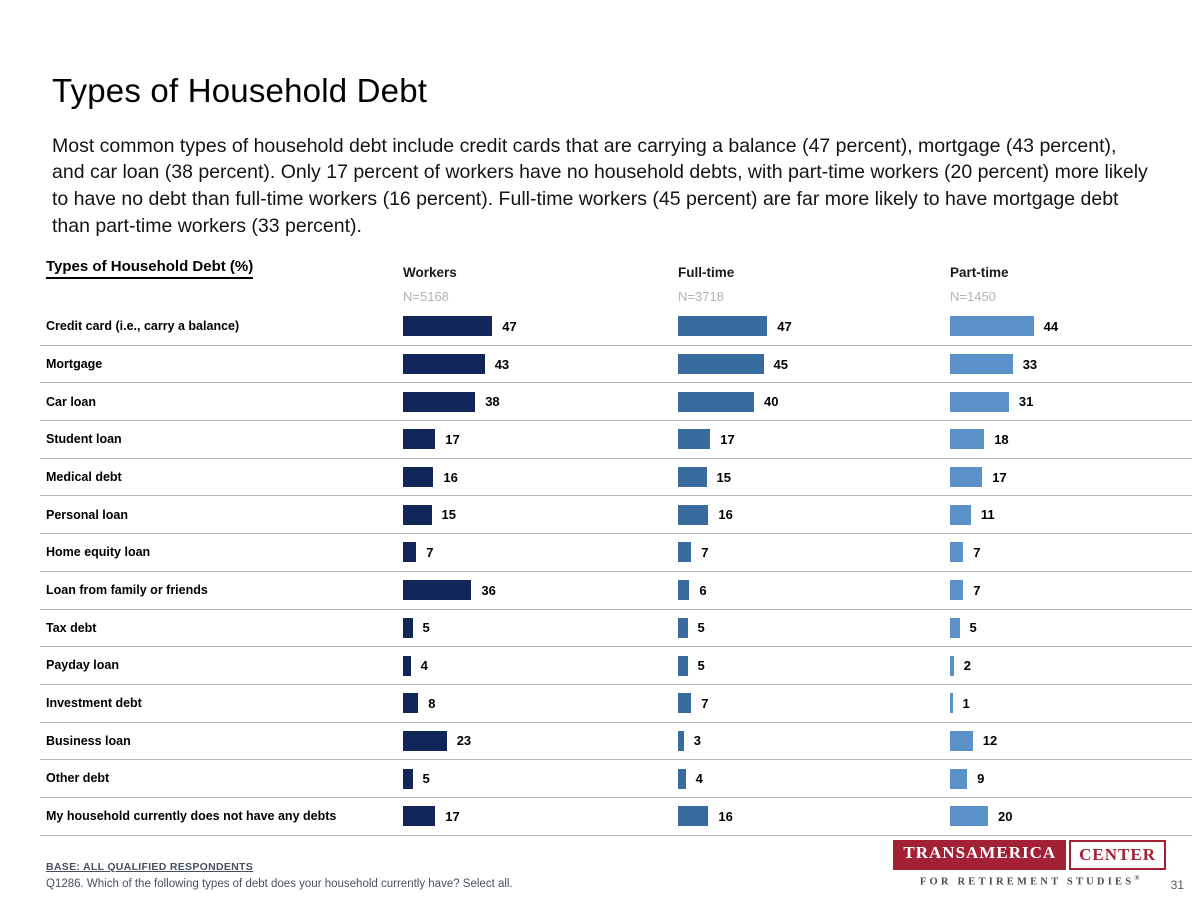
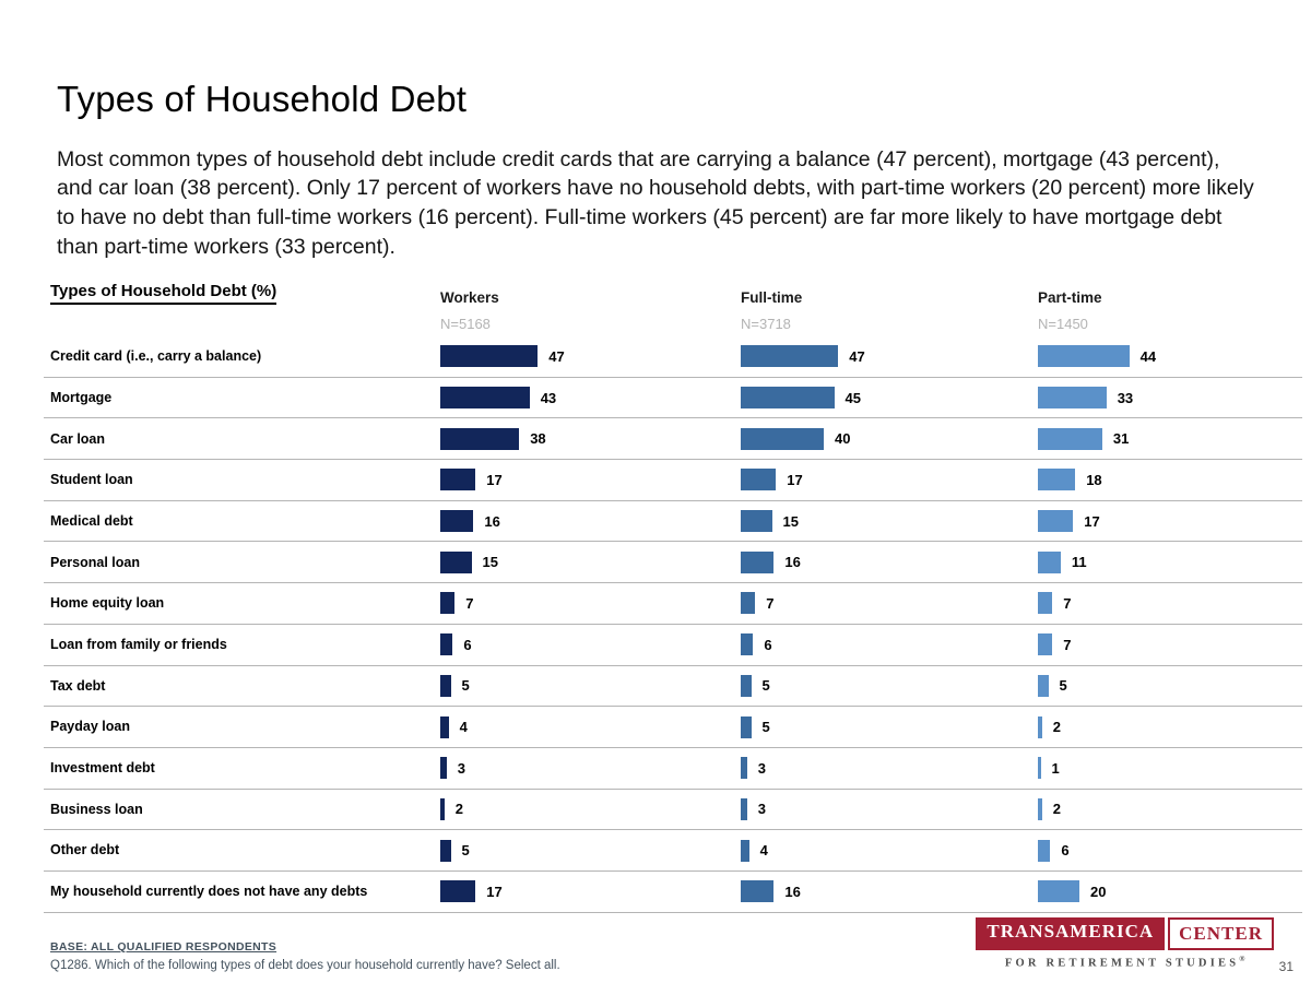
Workers/Loan from family or friends: 36 -> 6
Workers/Investment debt: 8 -> 3
Full-time/Investment debt: 7 -> 3
Workers/Business loan: 23 -> 2
Part-time/Business loan: 12 -> 2
Part-time/Other debt: 9 -> 6
